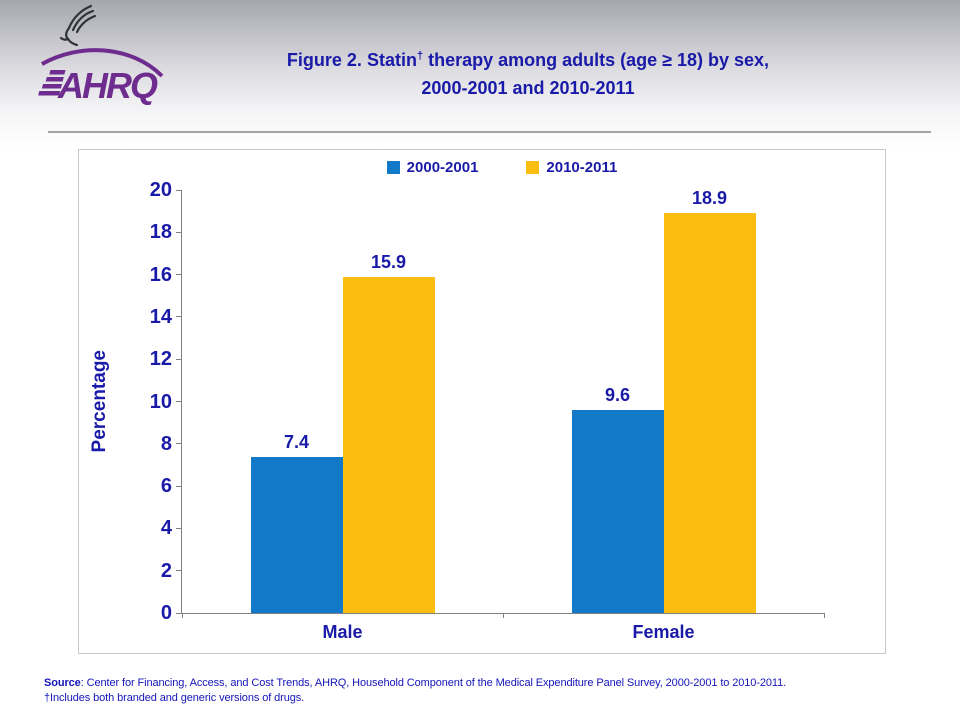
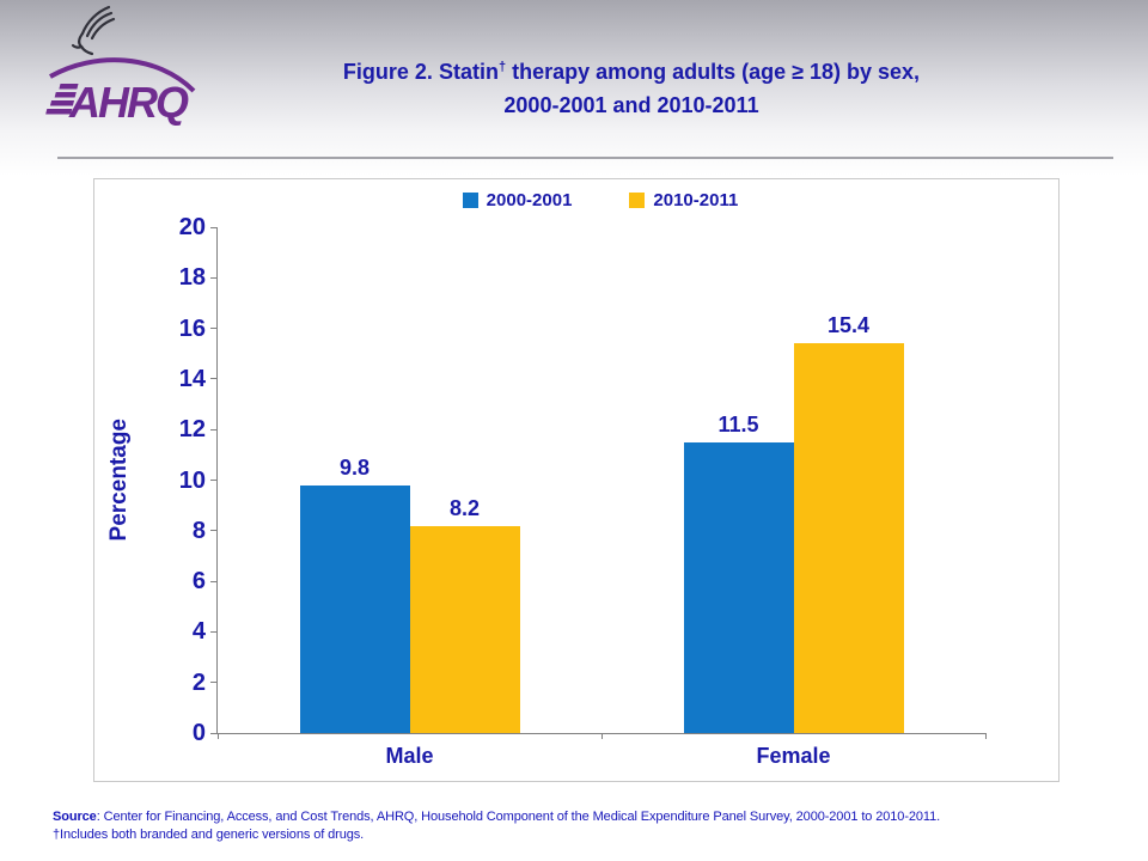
2000-2001/Male: 7.4 -> 9.8
2010-2011/Male: 15.9 -> 8.2
2000-2001/Female: 9.6 -> 11.5
2010-2011/Female: 18.9 -> 15.4
